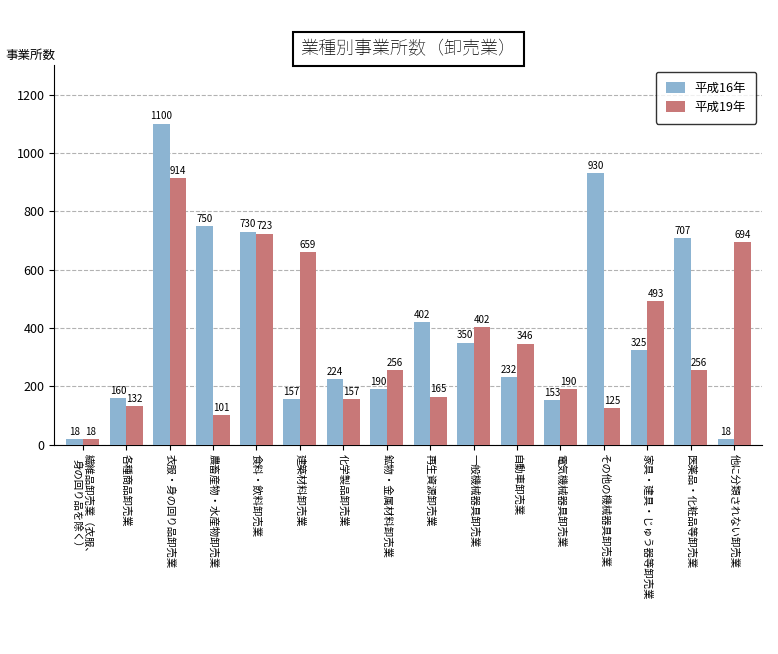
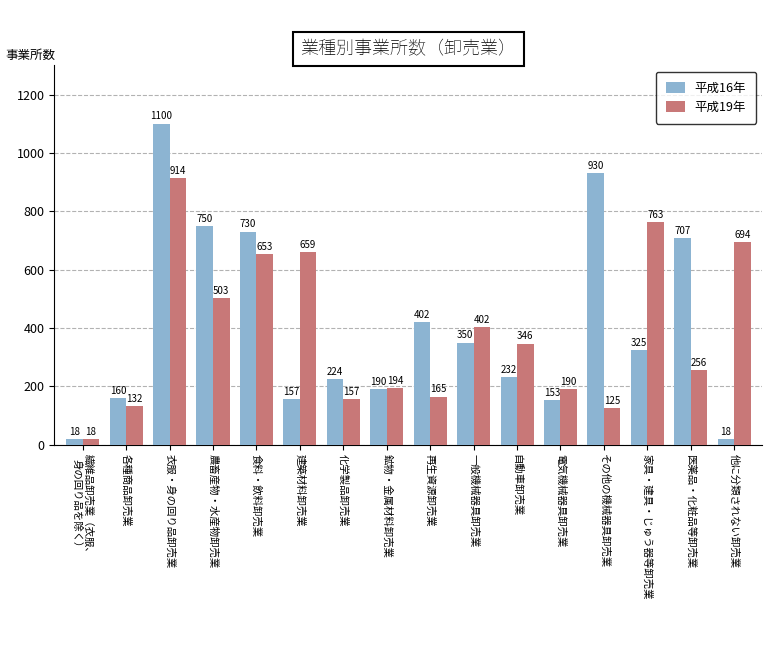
平成19年/農畜産物・水産物卸売業: 101 -> 503
平成19年/食料・飲料卸売業: 723 -> 653
平成19年/鉱物・金属材料卸売業: 256 -> 194
平成19年/家具・建具・じゅう器等卸売業: 493 -> 763
